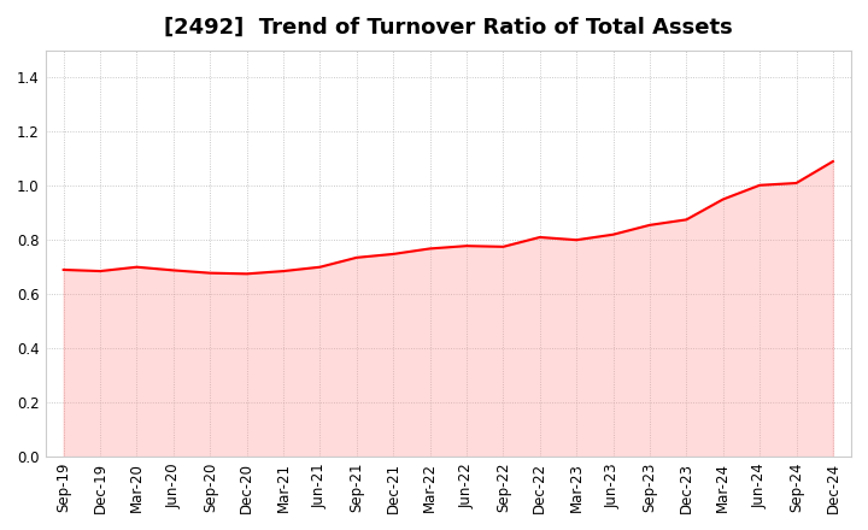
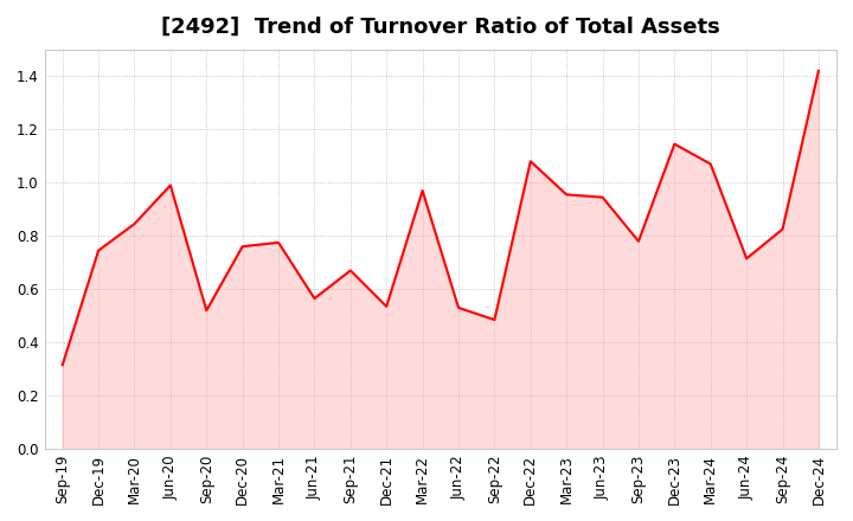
Sep-19: 0.690 -> 0.315
Dec-19: 0.685 -> 0.745
Mar-20: 0.700 -> 0.845
Jun-20: 0.688 -> 0.990
Sep-20: 0.678 -> 0.520
Dec-20: 0.675 -> 0.760
Mar-21: 0.685 -> 0.775
Jun-21: 0.700 -> 0.565
Sep-21: 0.735 -> 0.670
Dec-21: 0.748 -> 0.535
Mar-22: 0.768 -> 0.970
Jun-22: 0.778 -> 0.530
Sep-22: 0.775 -> 0.485
Dec-22: 0.810 -> 1.080
Mar-23: 0.800 -> 0.955
Jun-23: 0.820 -> 0.945
Sep-23: 0.855 -> 0.780
Dec-23: 0.875 -> 1.145
Mar-24: 0.950 -> 1.070
Jun-24: 1.002 -> 0.715
Sep-24: 1.010 -> 0.825
Dec-24: 1.090 -> 1.420
